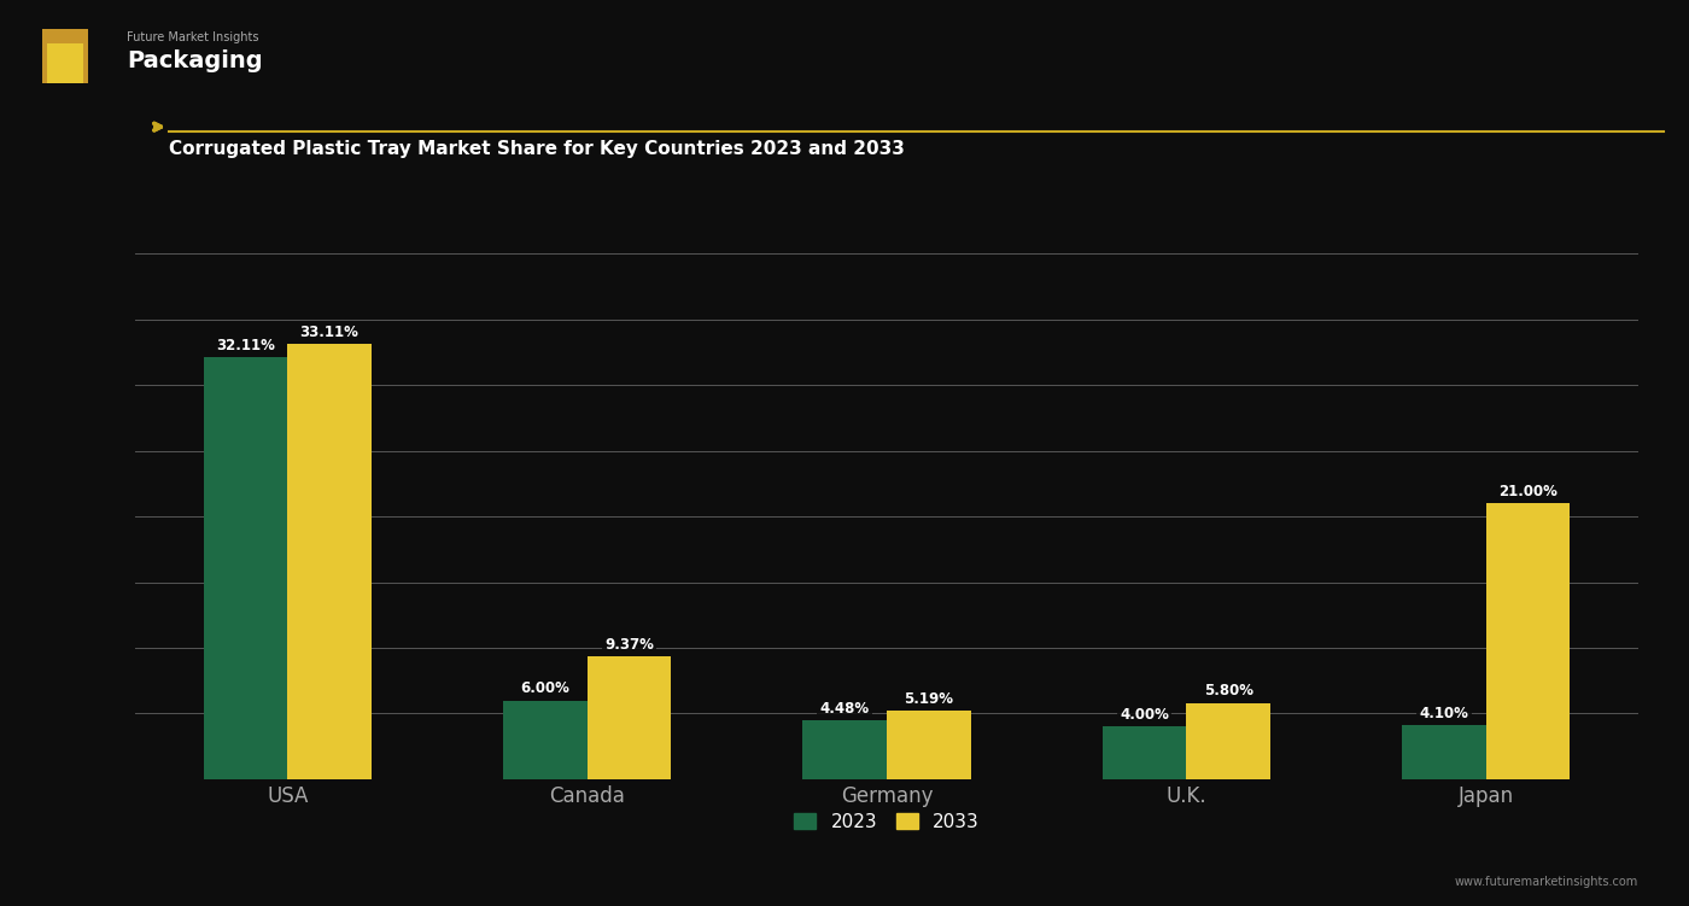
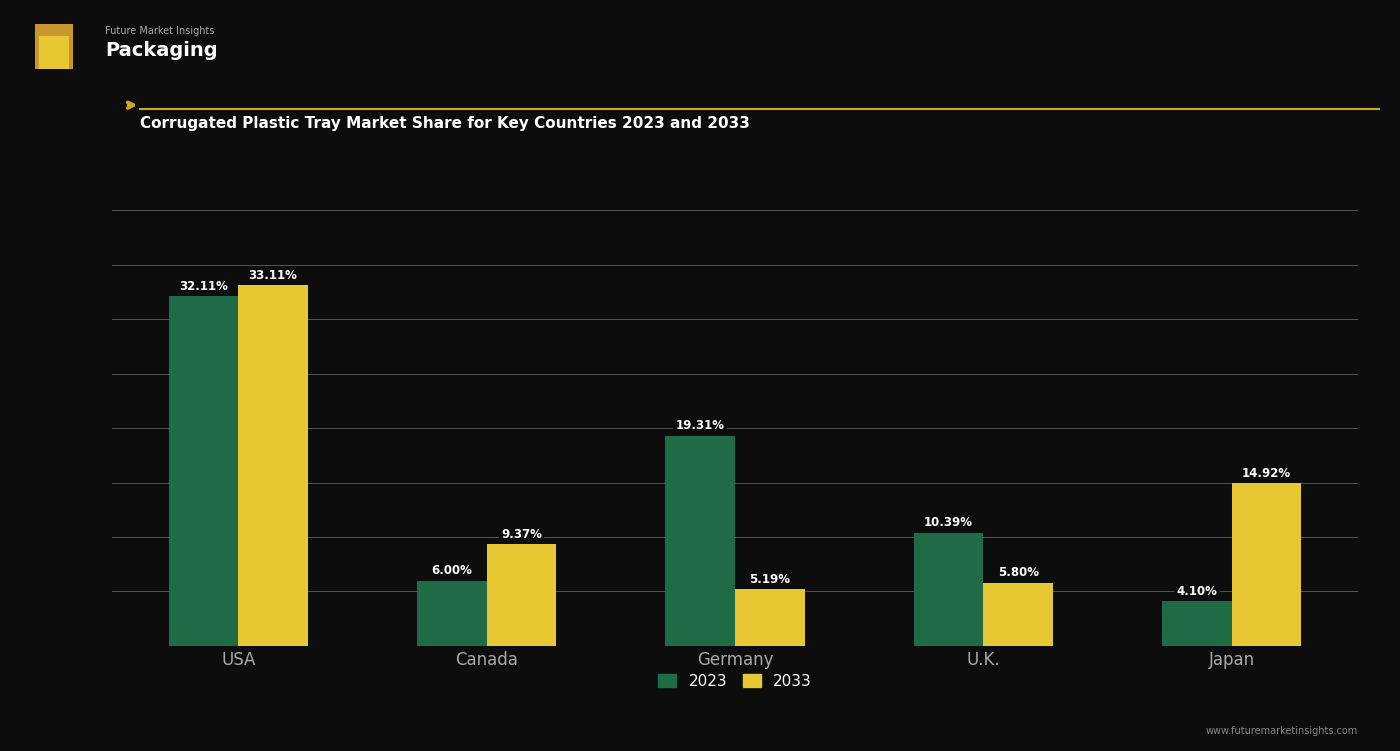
2023/Germany: 4.48% -> 19.31%
2023/U.K.: 4.00% -> 10.39%
2033/Japan: 21.00% -> 14.92%
